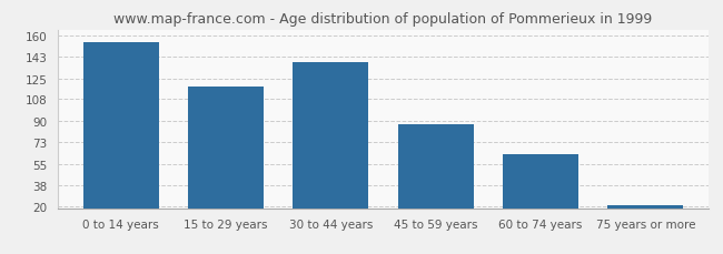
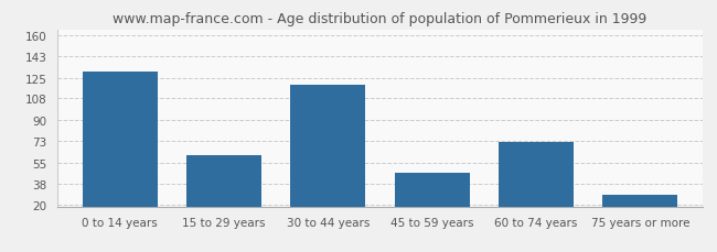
0 to 14 years: 155 -> 130
15 to 29 years: 118 -> 61
30 to 44 years: 138 -> 119
45 to 59 years: 88 -> 47
60 to 74 years: 63 -> 72
75 years or more: 21 -> 29
